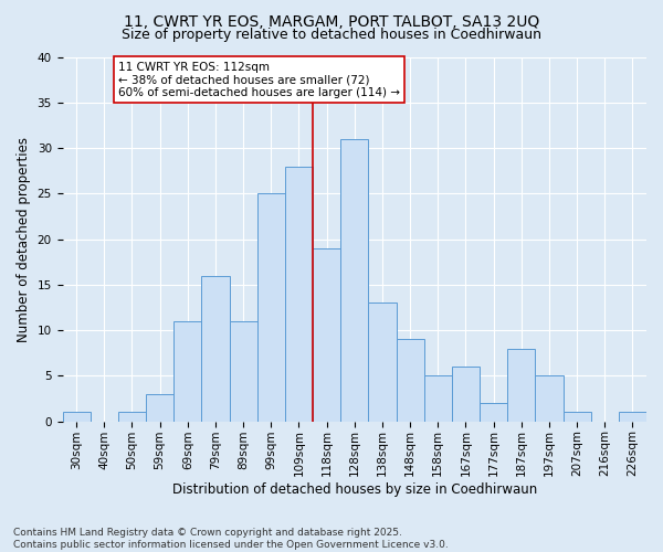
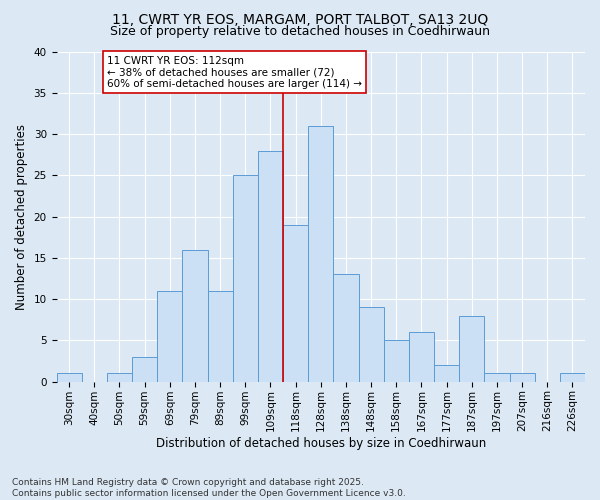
197sqm: 5 -> 1
